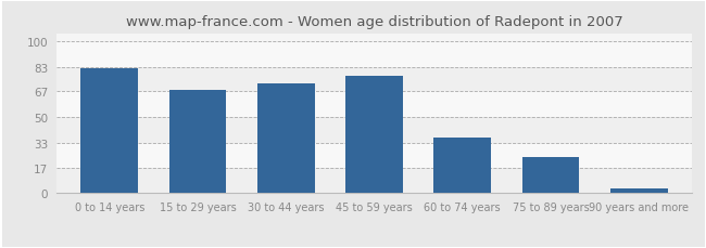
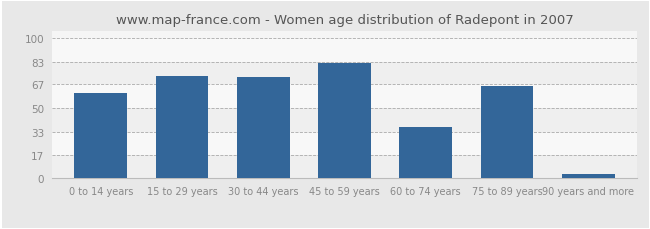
0 to 14 years: 82 -> 61
15 to 29 years: 68 -> 73
45 to 59 years: 77 -> 82
75 to 89 years: 24 -> 66
